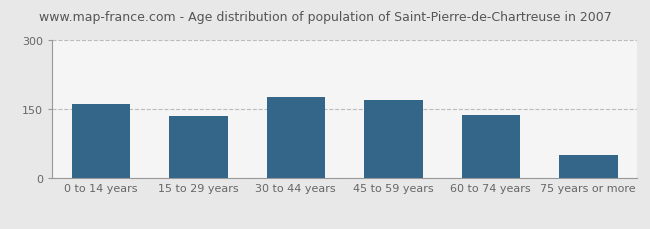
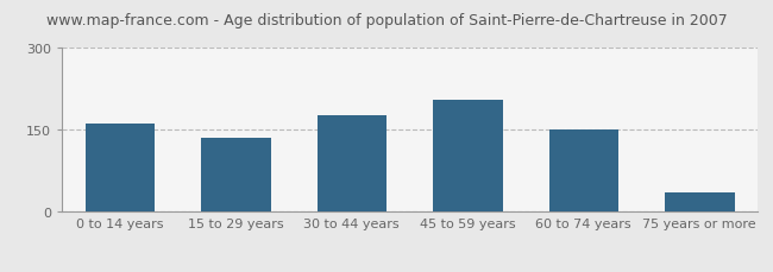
45 to 59 years: 171 -> 205
60 to 74 years: 137 -> 150
75 years or more: 50 -> 35
